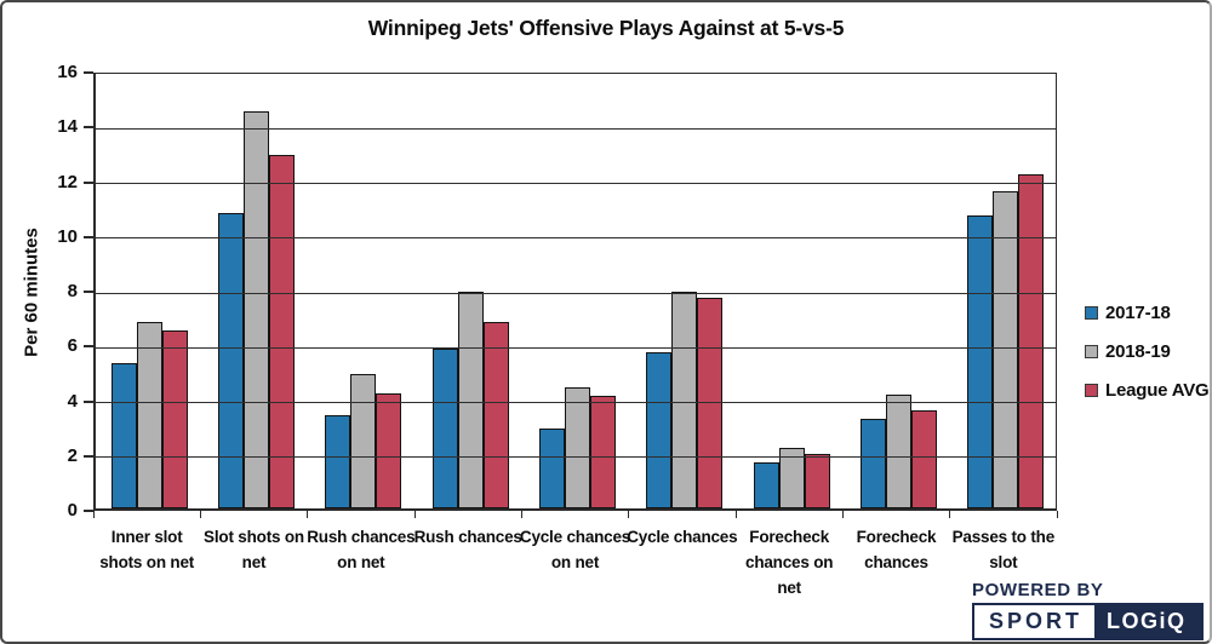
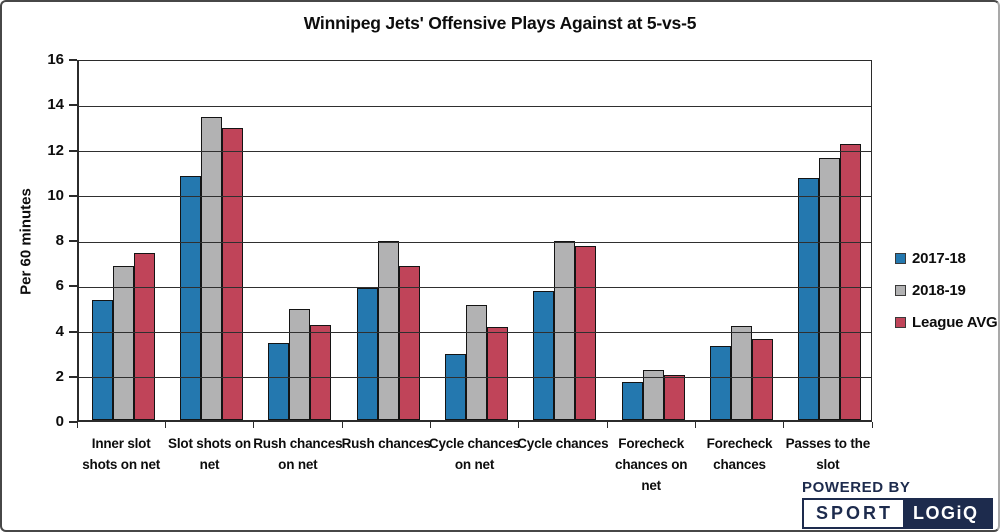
League AVG/Inner slot shots on net: 6.5 -> 7.4
2018-19/Slot shots on net: 14.5 -> 13.4
2018-19/Cycle chances on net: 4.4 -> 5.1
